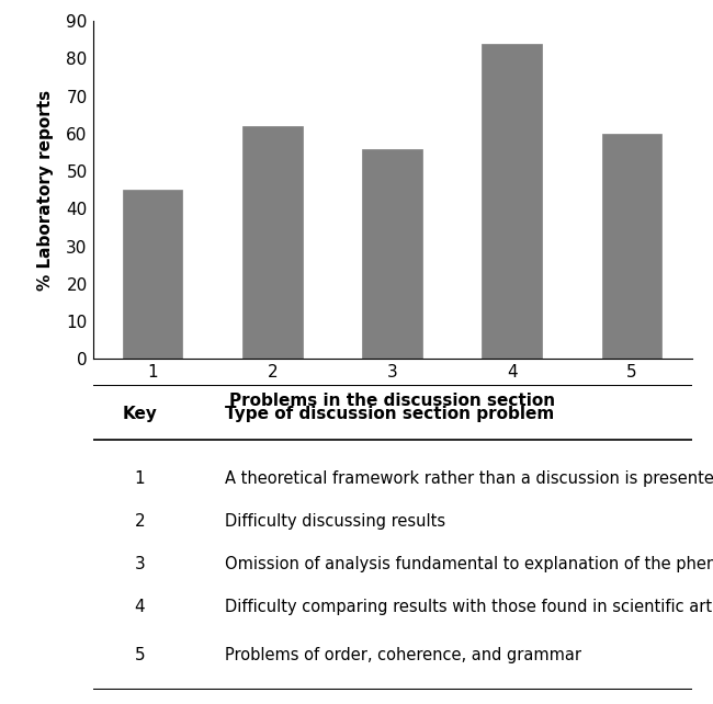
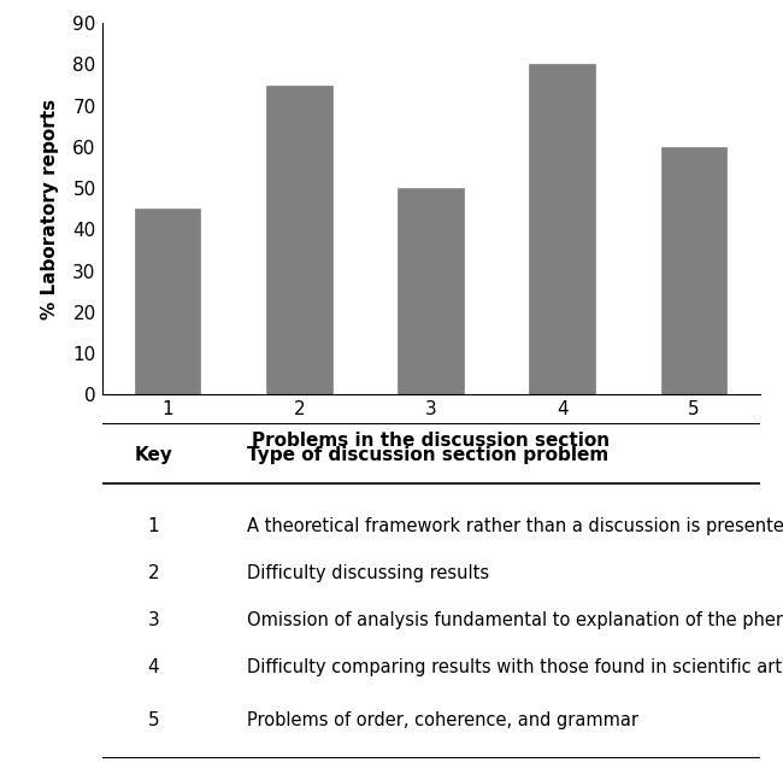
2: 62 -> 75
3: 56 -> 50
4: 84 -> 80
